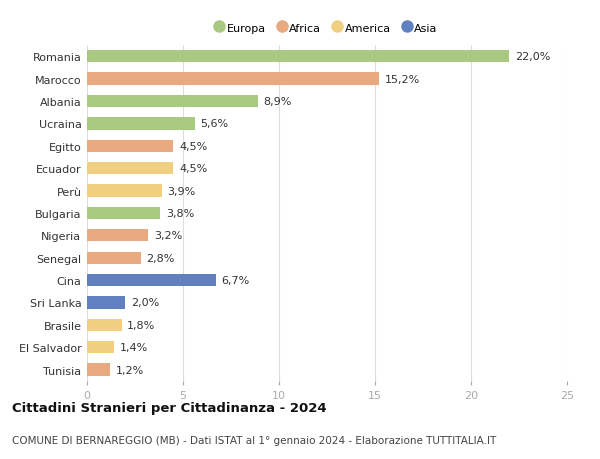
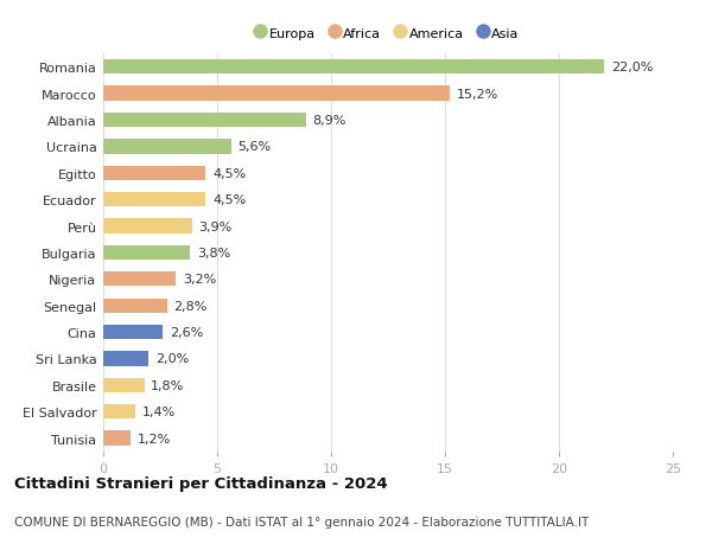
Cina: 6,7% -> 2,6%
